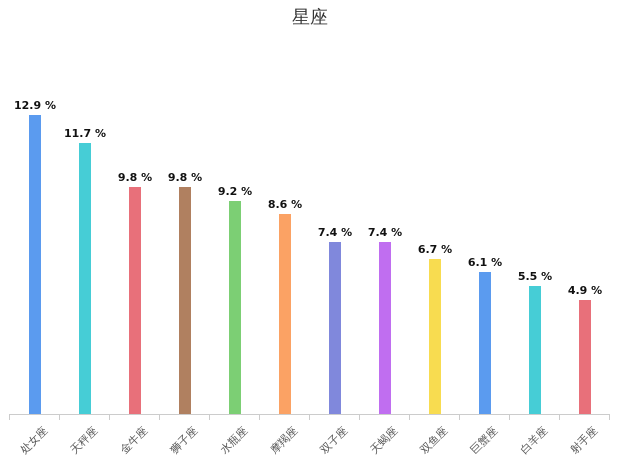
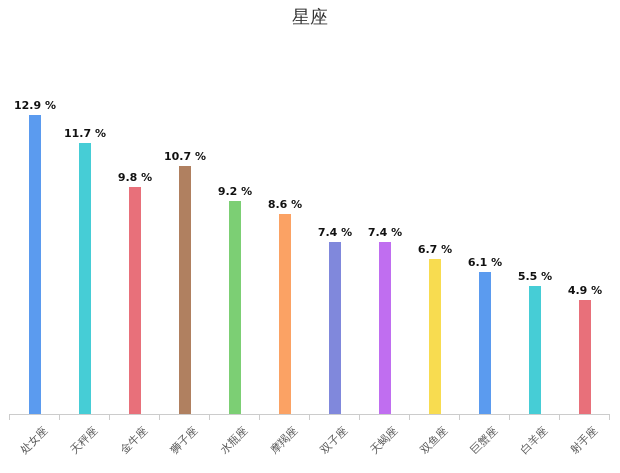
狮子座: 9.8 -> 10.7
